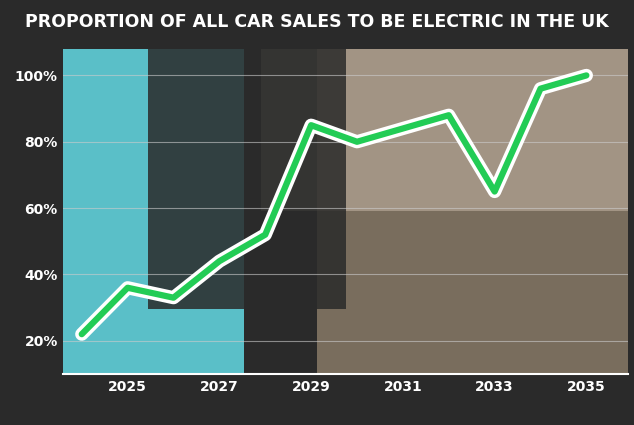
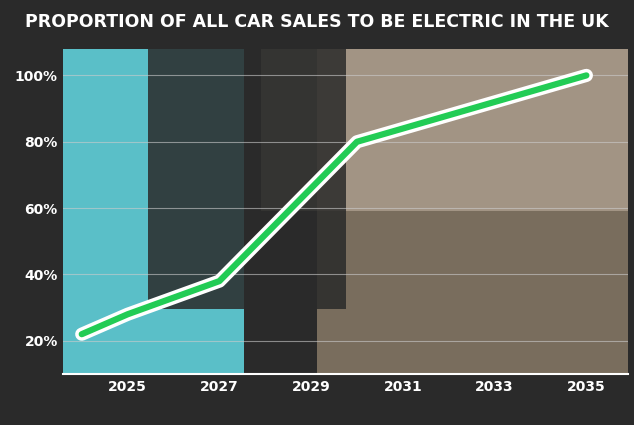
2025: 36% -> 28%
2027: 44% -> 38%
2029: 85% -> 66%
2033: 65% -> 92%
